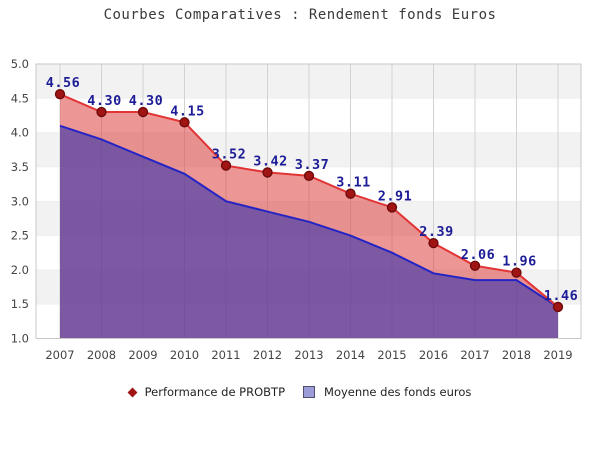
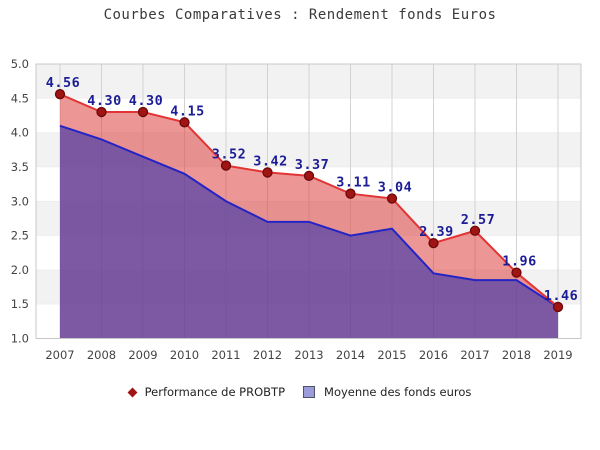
Moyenne des fonds euros/2012: 2.9 -> 2.7
Performance de PROBTP/2015: 2.91 -> 3.04
Moyenne des fonds euros/2015: 2.2 -> 2.6
Performance de PROBTP/2017: 2.06 -> 2.57
